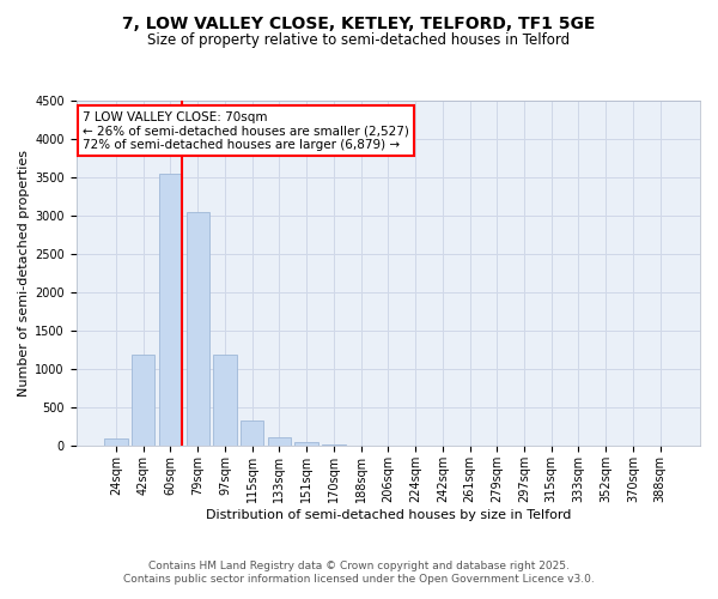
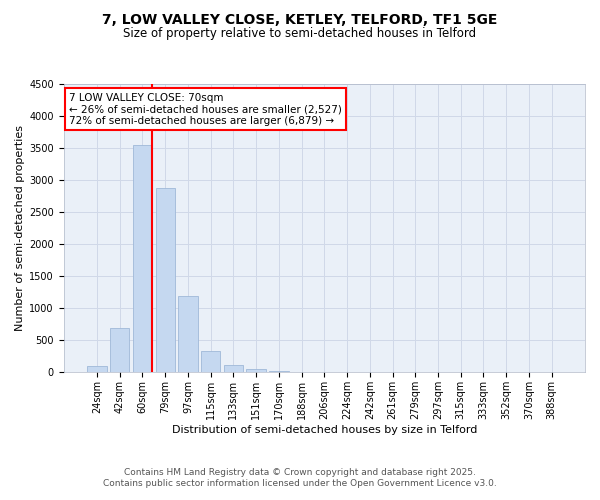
42sqm: 1200 -> 700
79sqm: 3050 -> 2880
